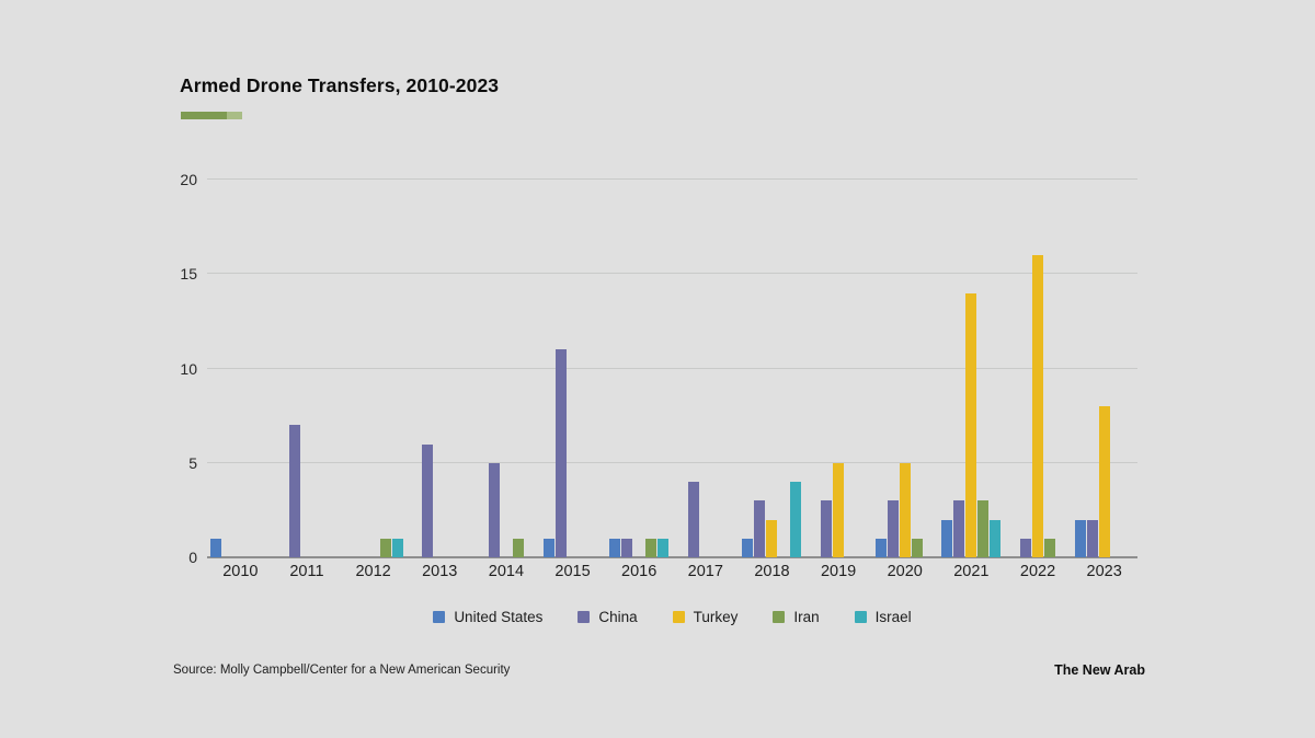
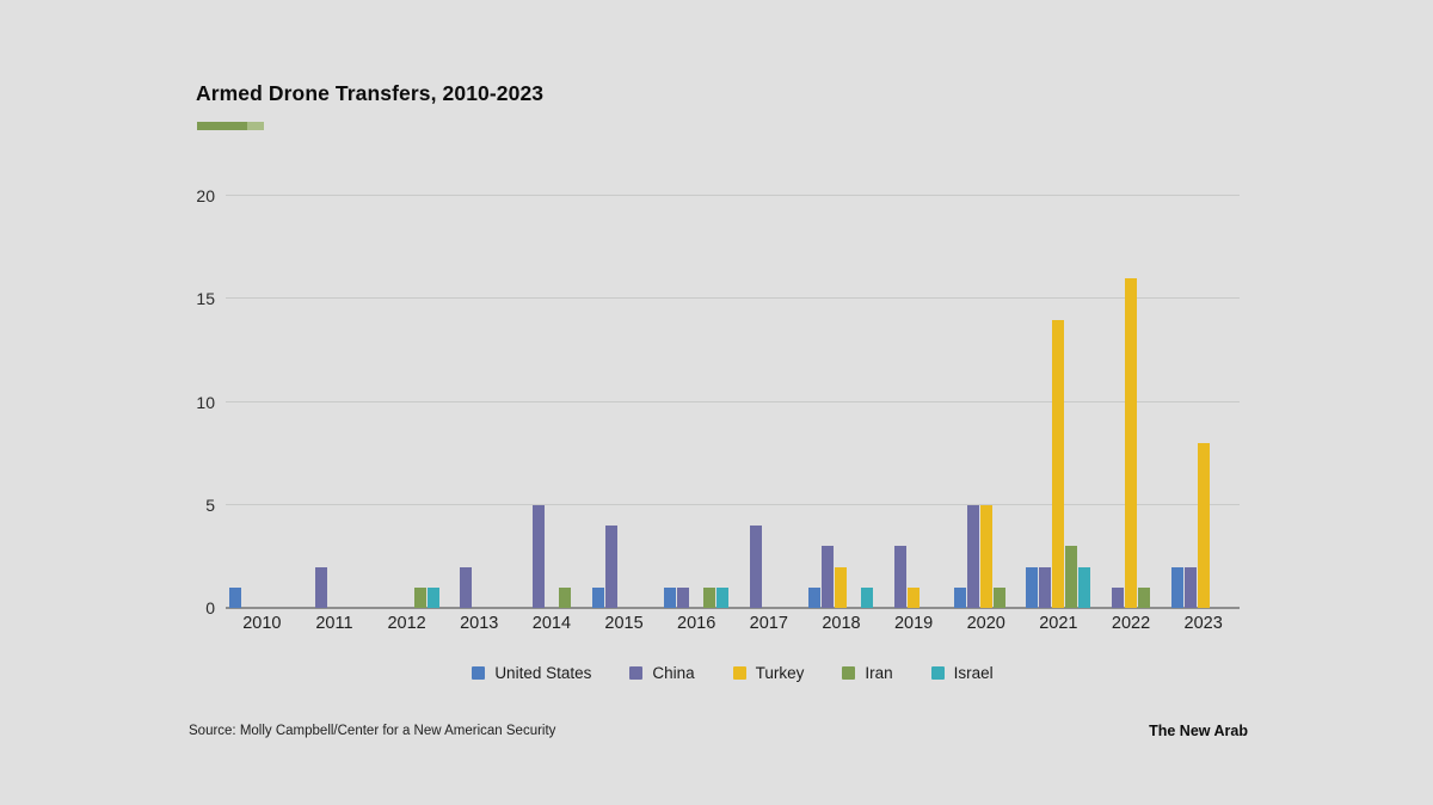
China/2011: 7 -> 2
China/2013: 6 -> 2
China/2015: 11 -> 4
Israel/2018: 4 -> 1
Turkey/2019: 5 -> 1
China/2020: 3 -> 5
China/2021: 3 -> 2
